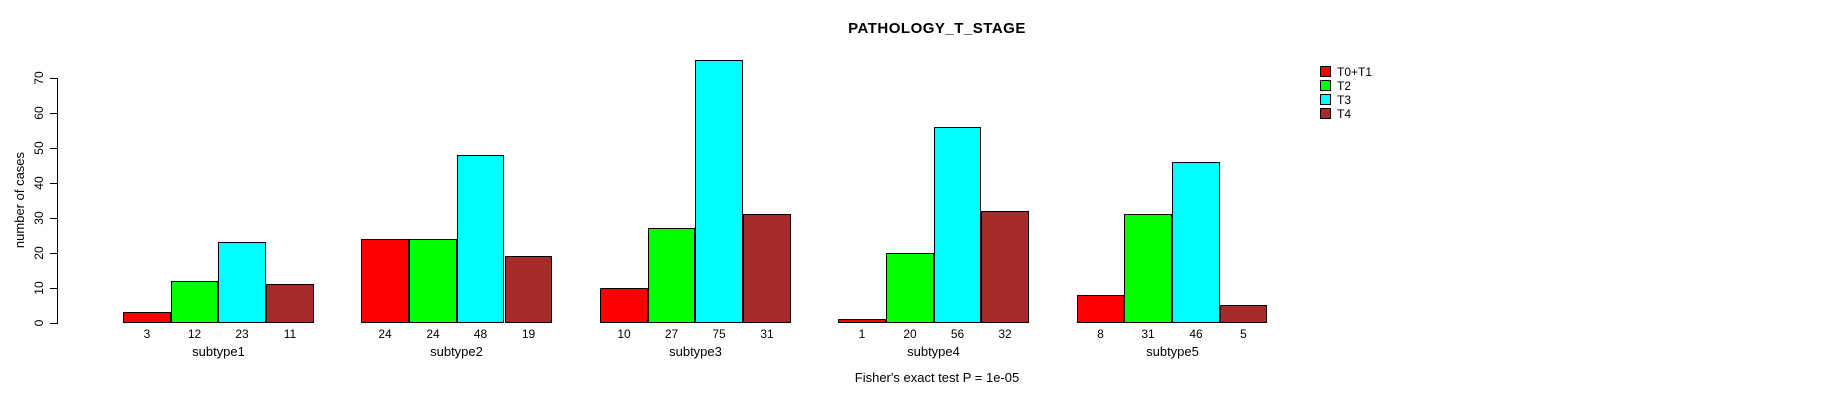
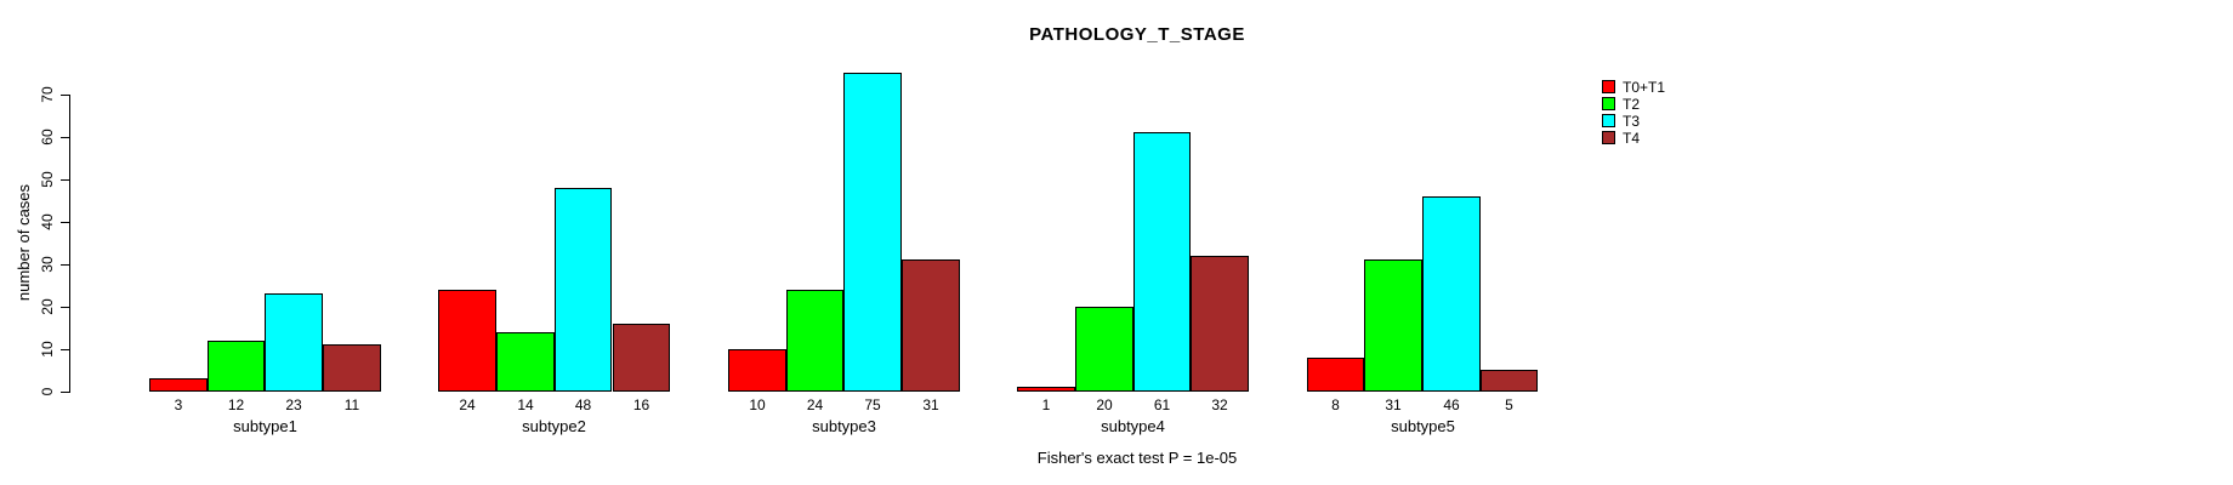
T2/subtype2: 24 -> 14
T4/subtype2: 19 -> 16
T2/subtype3: 27 -> 24
T3/subtype4: 56 -> 61
